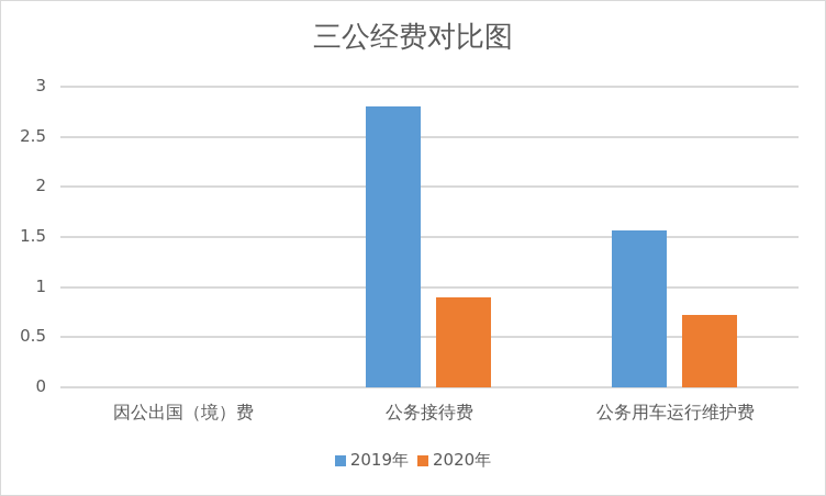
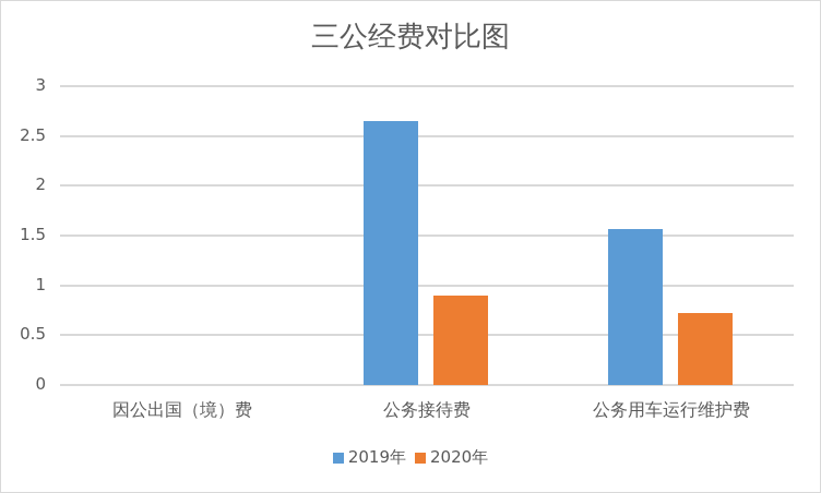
2019年/公务接待费: 2.8 -> 2.6
